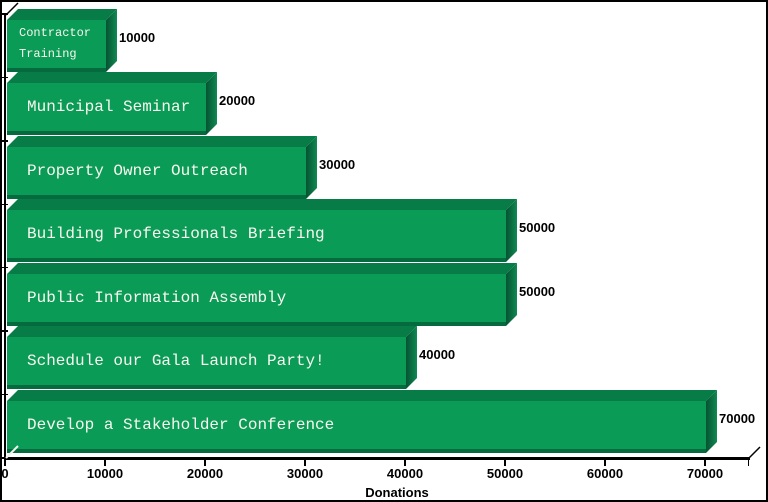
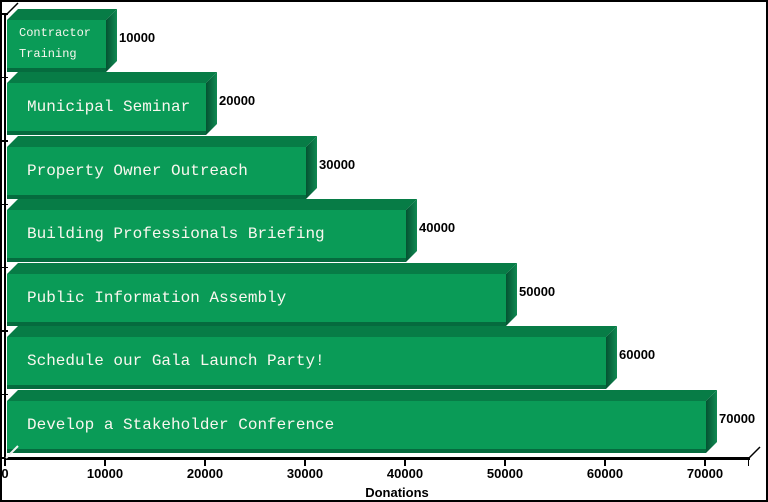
Building Professionals Briefing: 50000 -> 40000
Schedule our Gala Launch Party!: 40000 -> 60000
